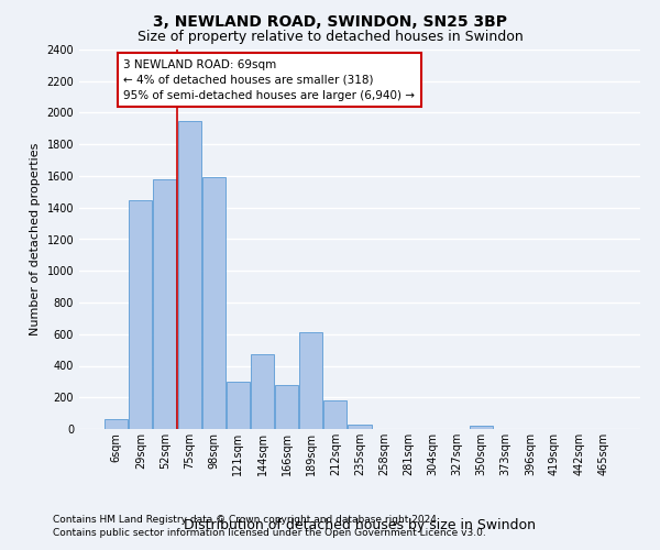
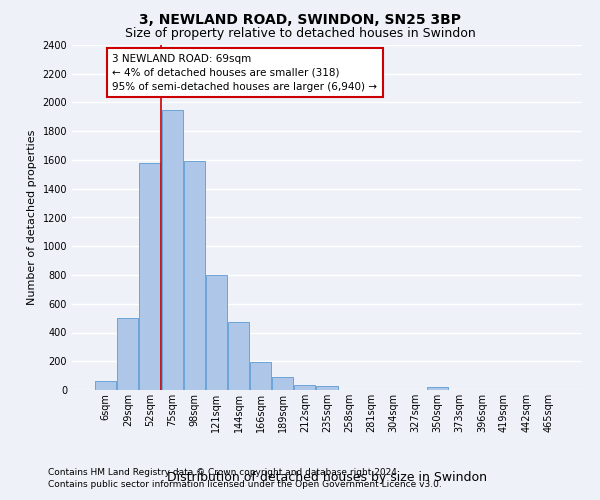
29sqm: 1450 -> 500
121sqm: 300 -> 800
166sqm: 280 -> 200
189sqm: 610 -> 90
212sqm: 180 -> 40
